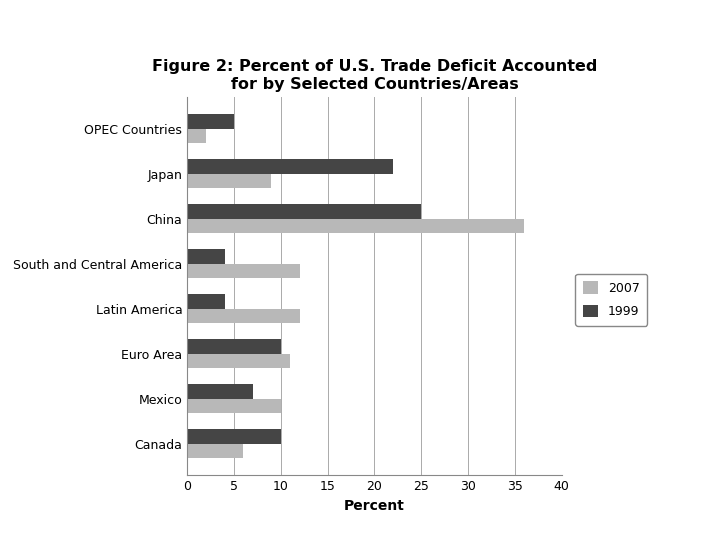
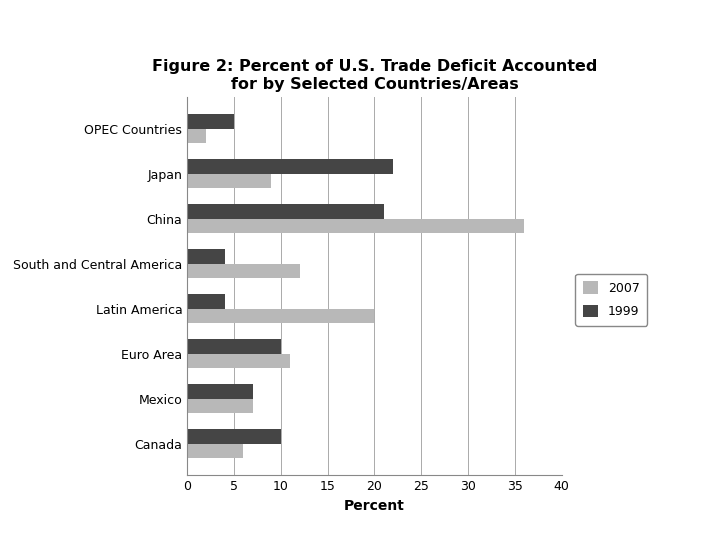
1999/China: 25 -> 21
2007/Latin America: 12 -> 20
2007/Mexico: 10 -> 7
